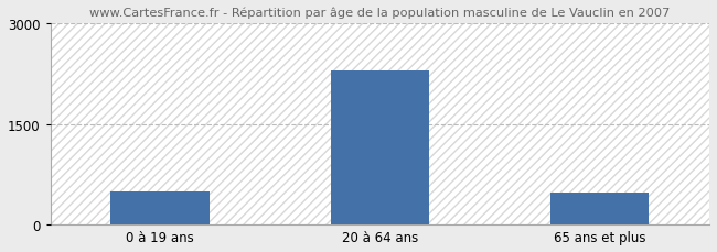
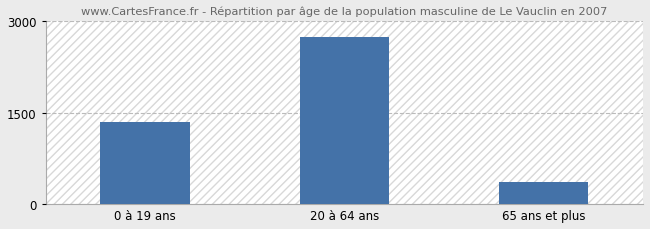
0 à 19 ans: 500 -> 1350
20 à 64 ans: 2300 -> 2750
65 ans et plus: 480 -> 370
